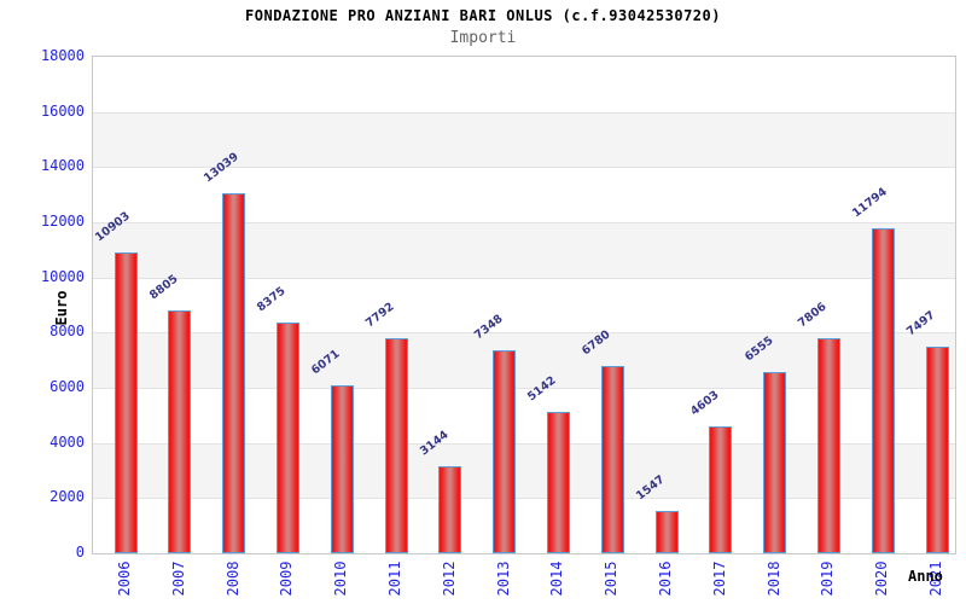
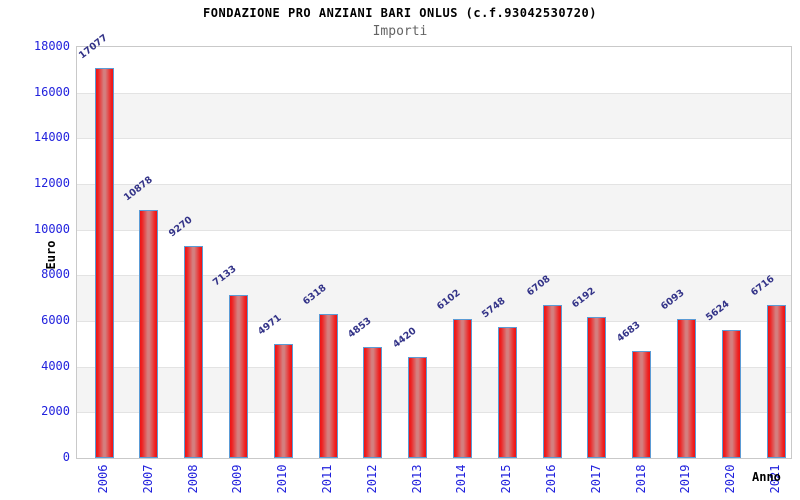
2006: 10903 -> 17077
2007: 8805 -> 10878
2008: 13039 -> 9270
2009: 8375 -> 7133
2010: 6071 -> 4971
2011: 7792 -> 6318
2012: 3144 -> 4853
2013: 7348 -> 4420
2014: 5142 -> 6102
2015: 6780 -> 5748
2016: 1547 -> 6708
2017: 4603 -> 6192
2018: 6555 -> 4683
2019: 7806 -> 6093
2020: 11794 -> 5624
2021: 7497 -> 6716
